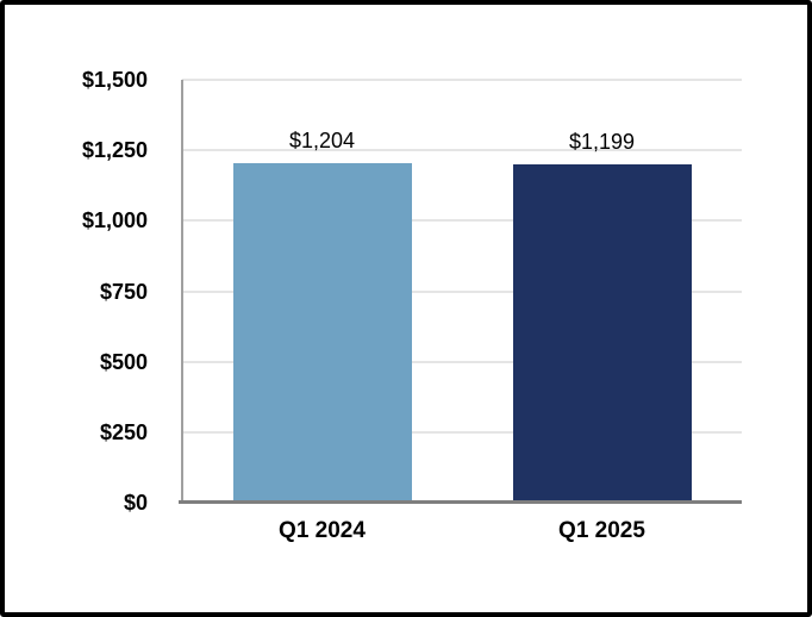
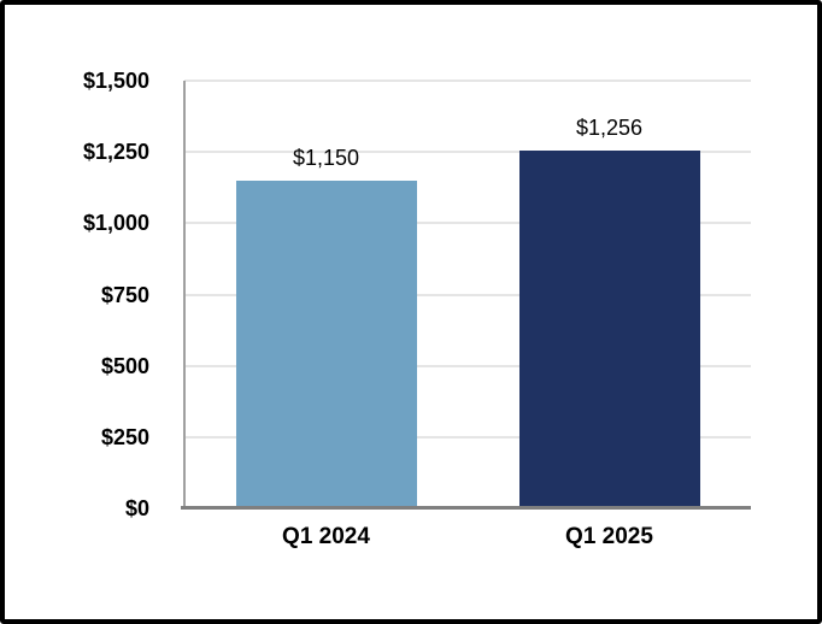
Q1 2024: $1,204 -> $1,150
Q1 2025: $1,199 -> $1,256
